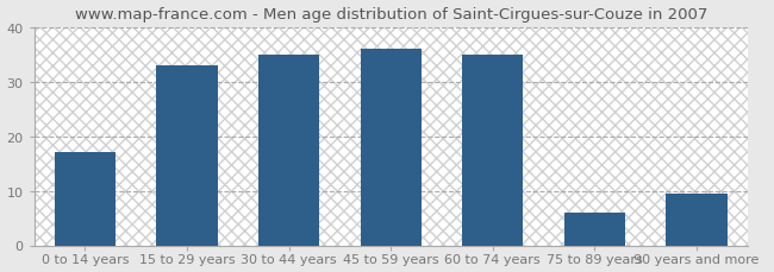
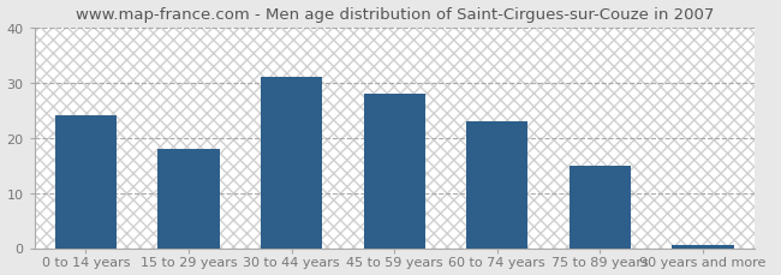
0 to 14 years: 17.0 -> 24.0
15 to 29 years: 33.0 -> 18.0
30 to 44 years: 35.0 -> 31.0
45 to 59 years: 36.0 -> 28.0
60 to 74 years: 35.0 -> 23.0
75 to 89 years: 6.0 -> 15.0
90 years and more: 9.5 -> 0.5
